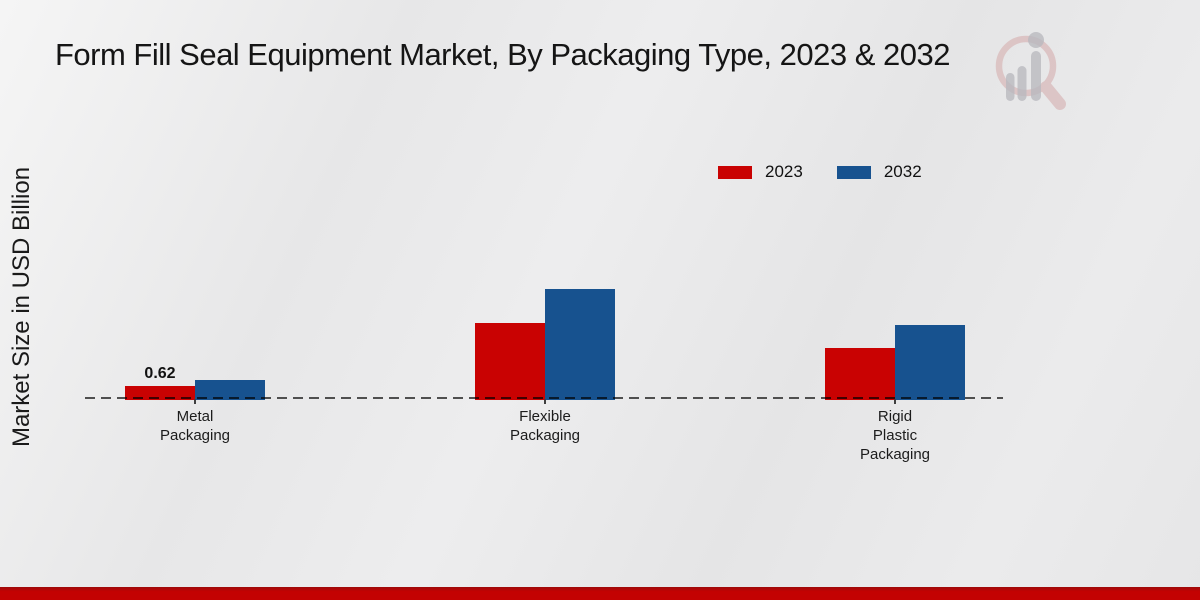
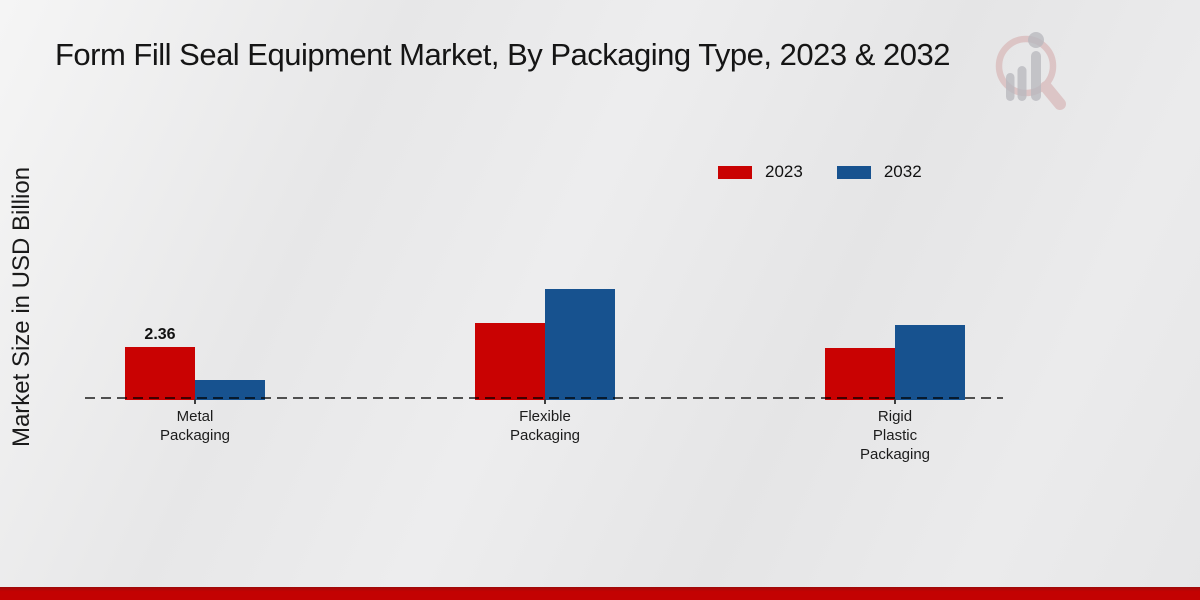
2023/Metal Packaging: 0.62 -> 2.36
